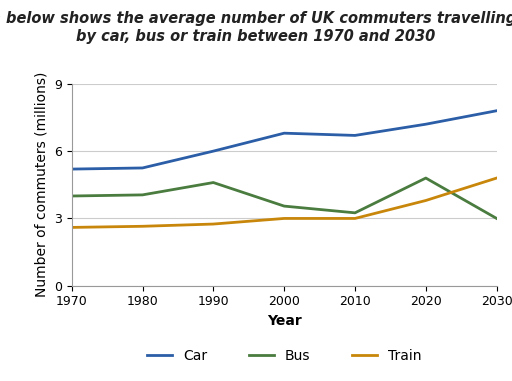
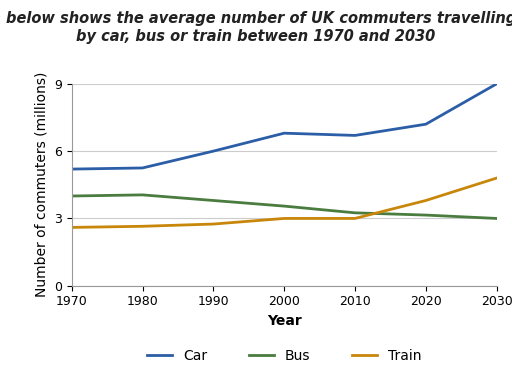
Bus/1990: 4.60 -> 3.80
Bus/2020: 4.80 -> 3.15
Car/2030: 7.80 -> 9.00
